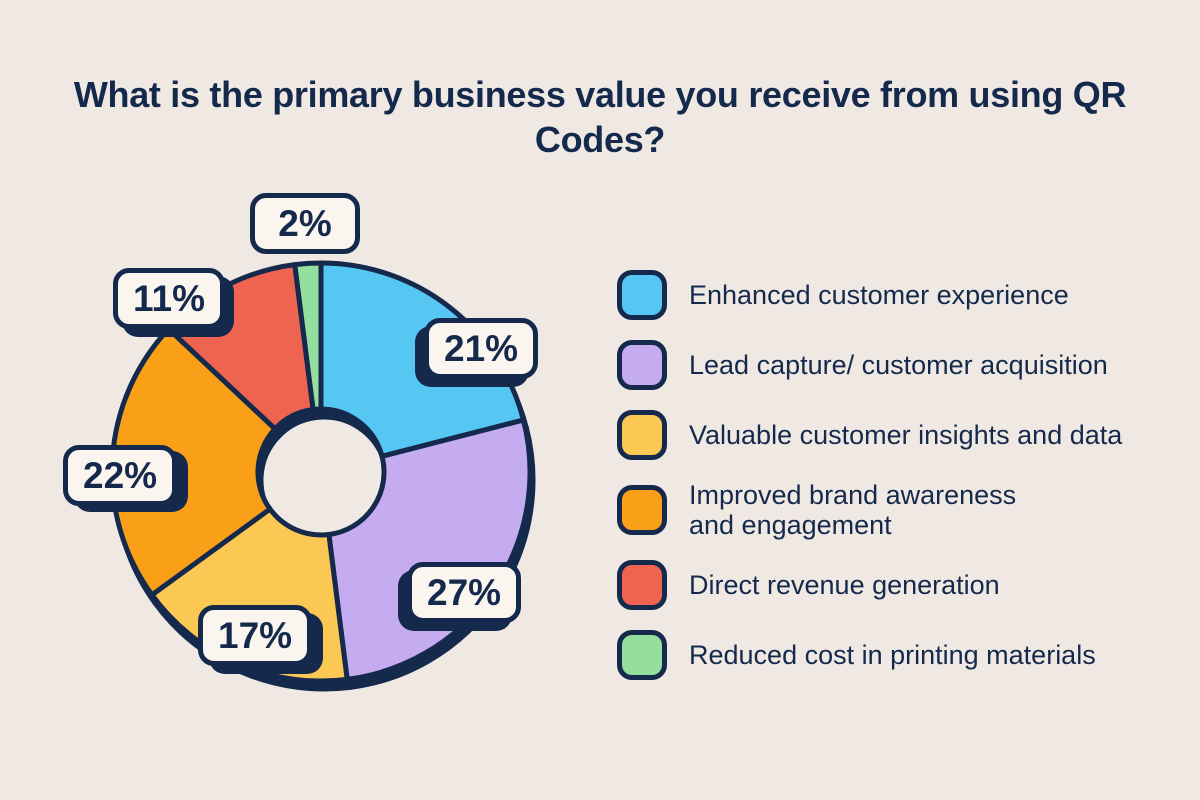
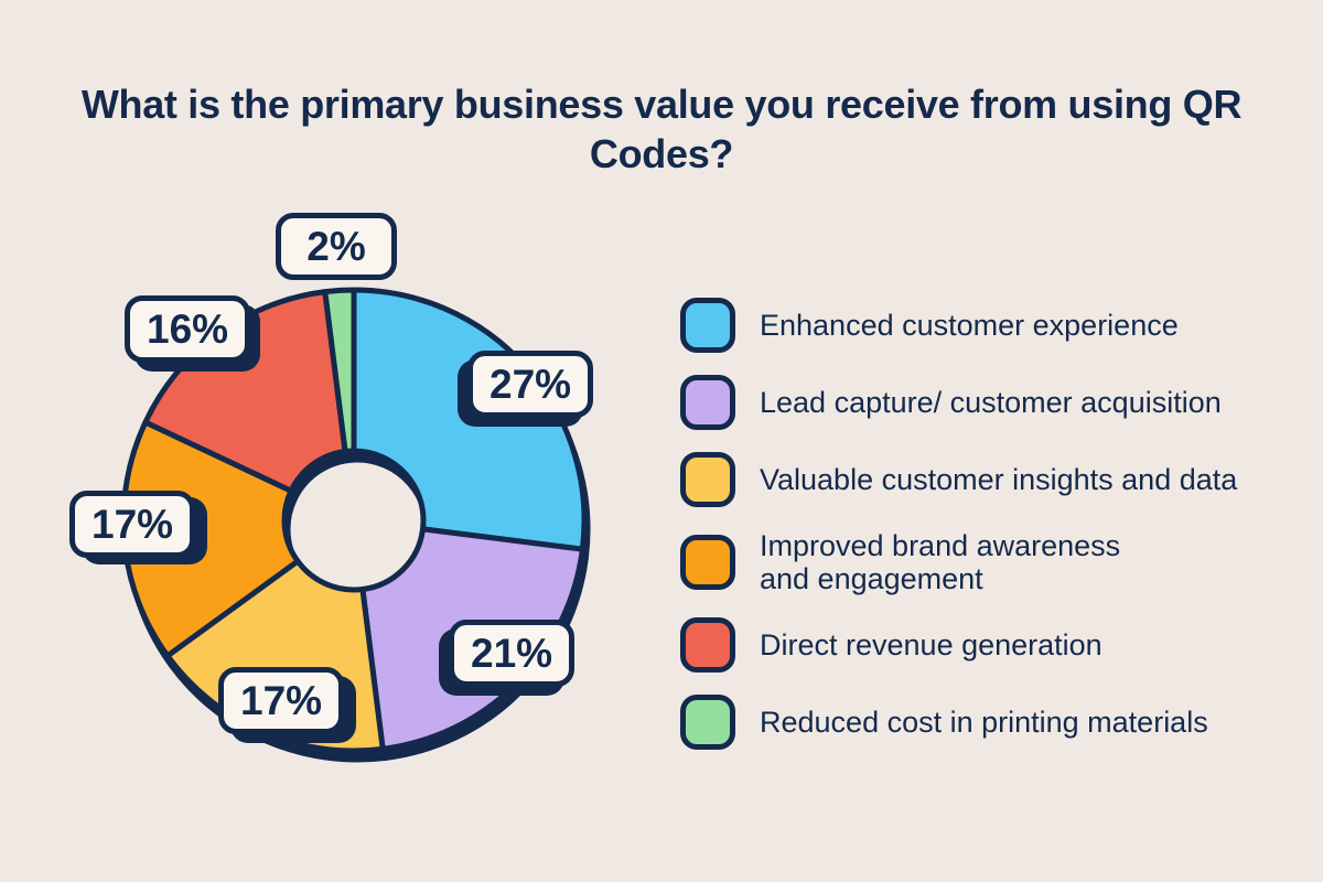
Enhanced customer experience: 21% -> 27%
Lead capture/ customer acquisition: 27% -> 21%
Improved brand awareness and engagement: 22% -> 17%
Direct revenue generation: 11% -> 16%
